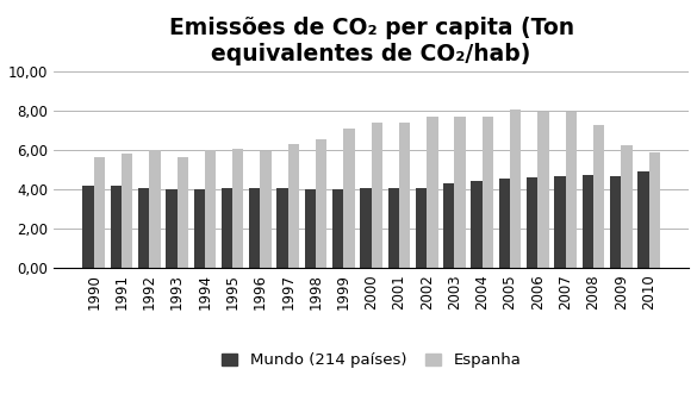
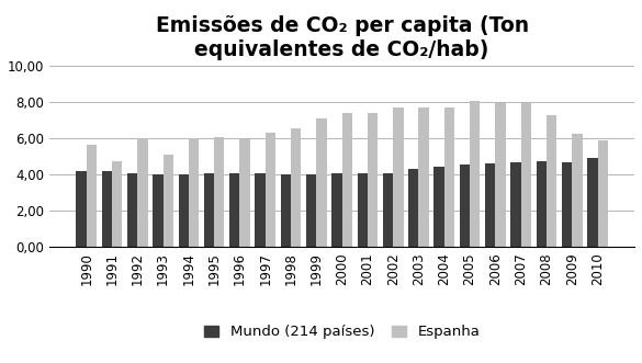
Espanha/1991: 5,8 -> 4,7
Espanha/1993: 5,6 -> 5,1
